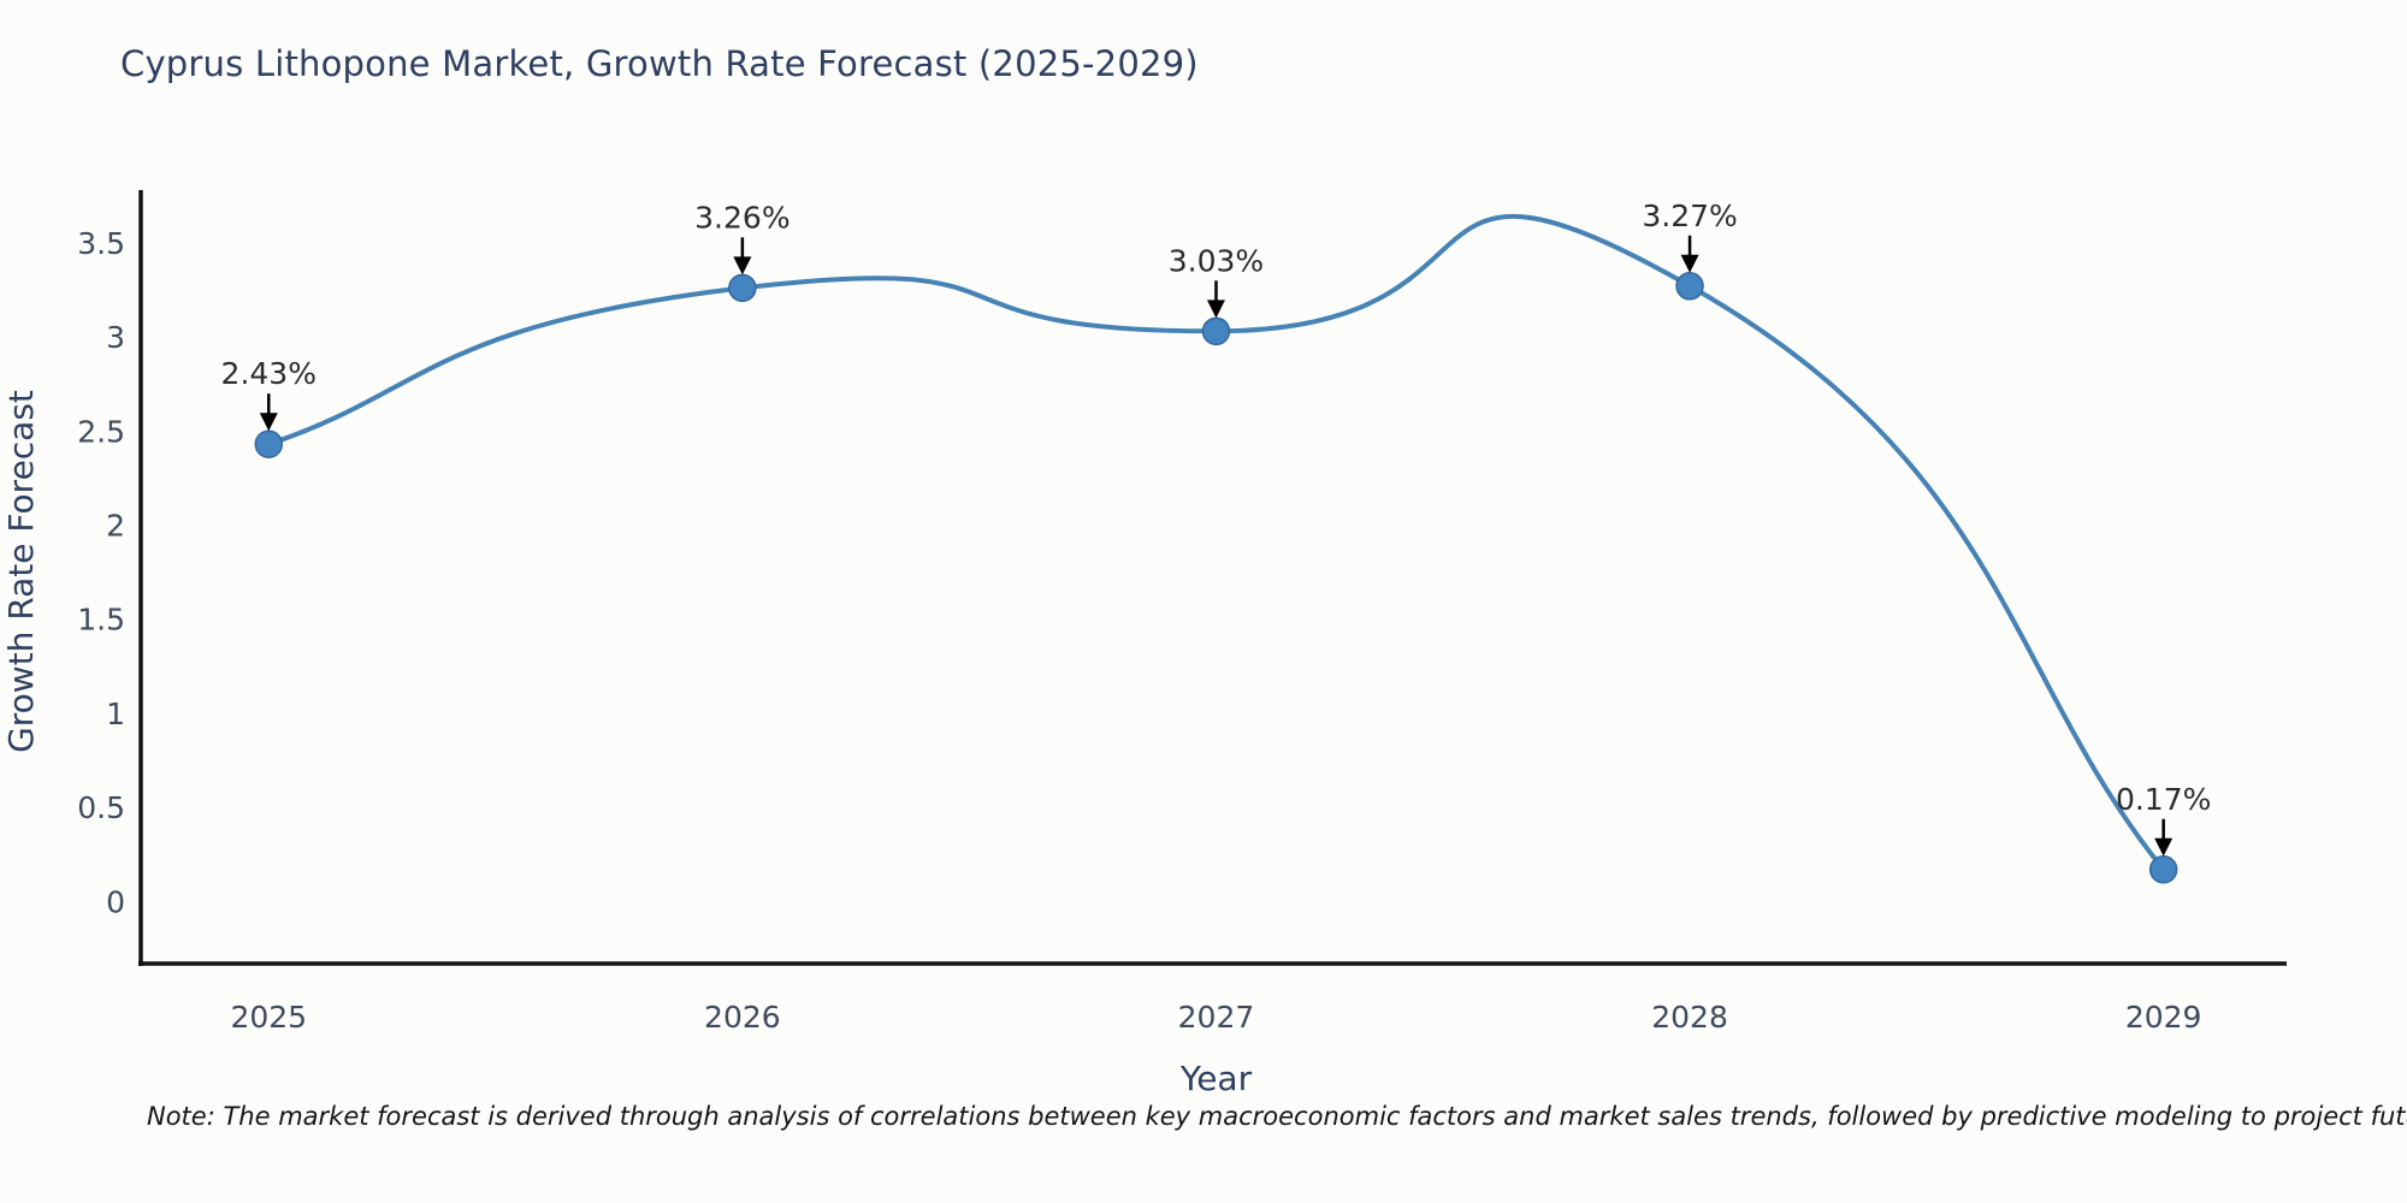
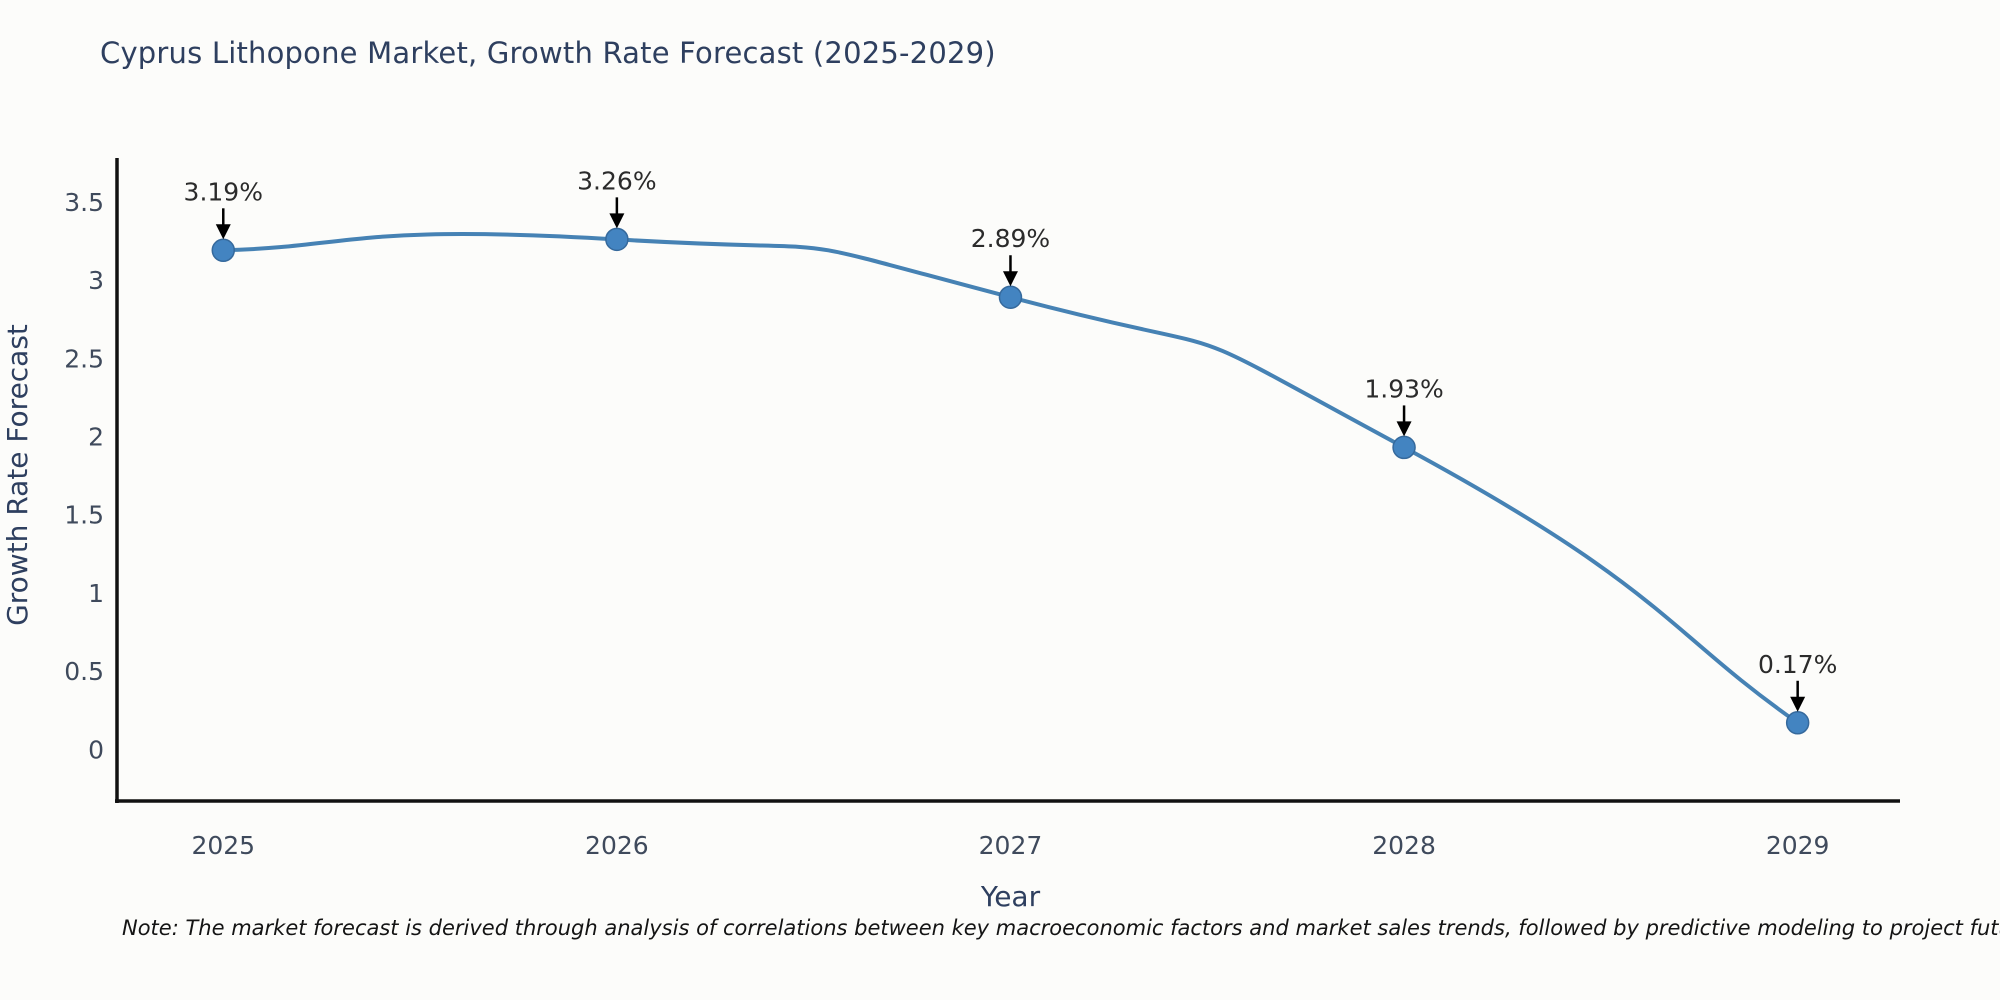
2025: 2.43% -> 3.19%
2027: 3.03% -> 2.89%
2028: 3.27% -> 1.93%
